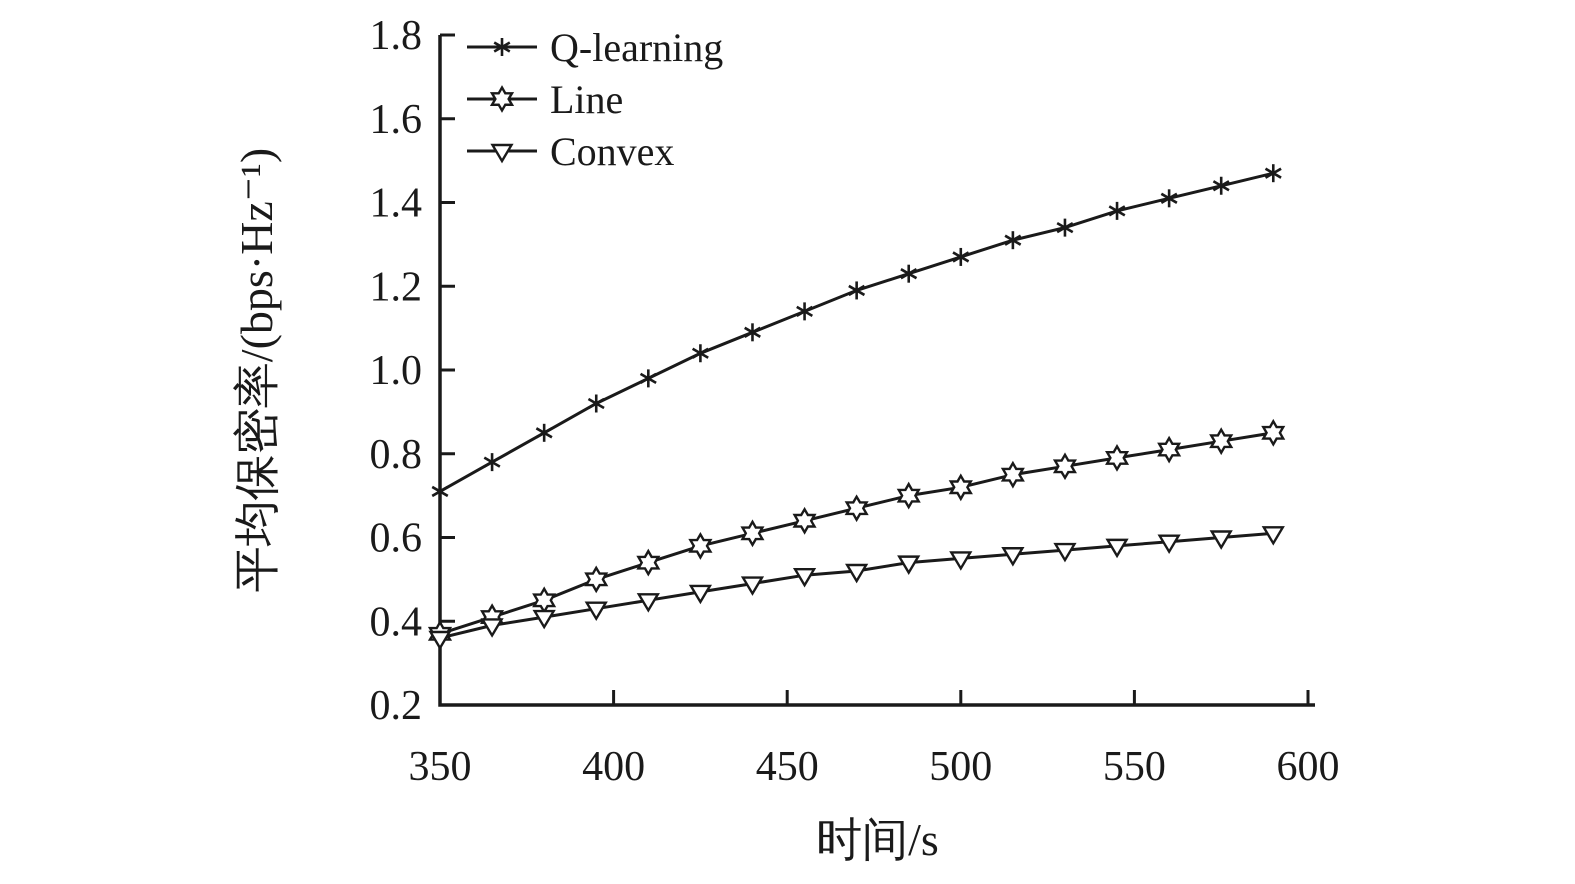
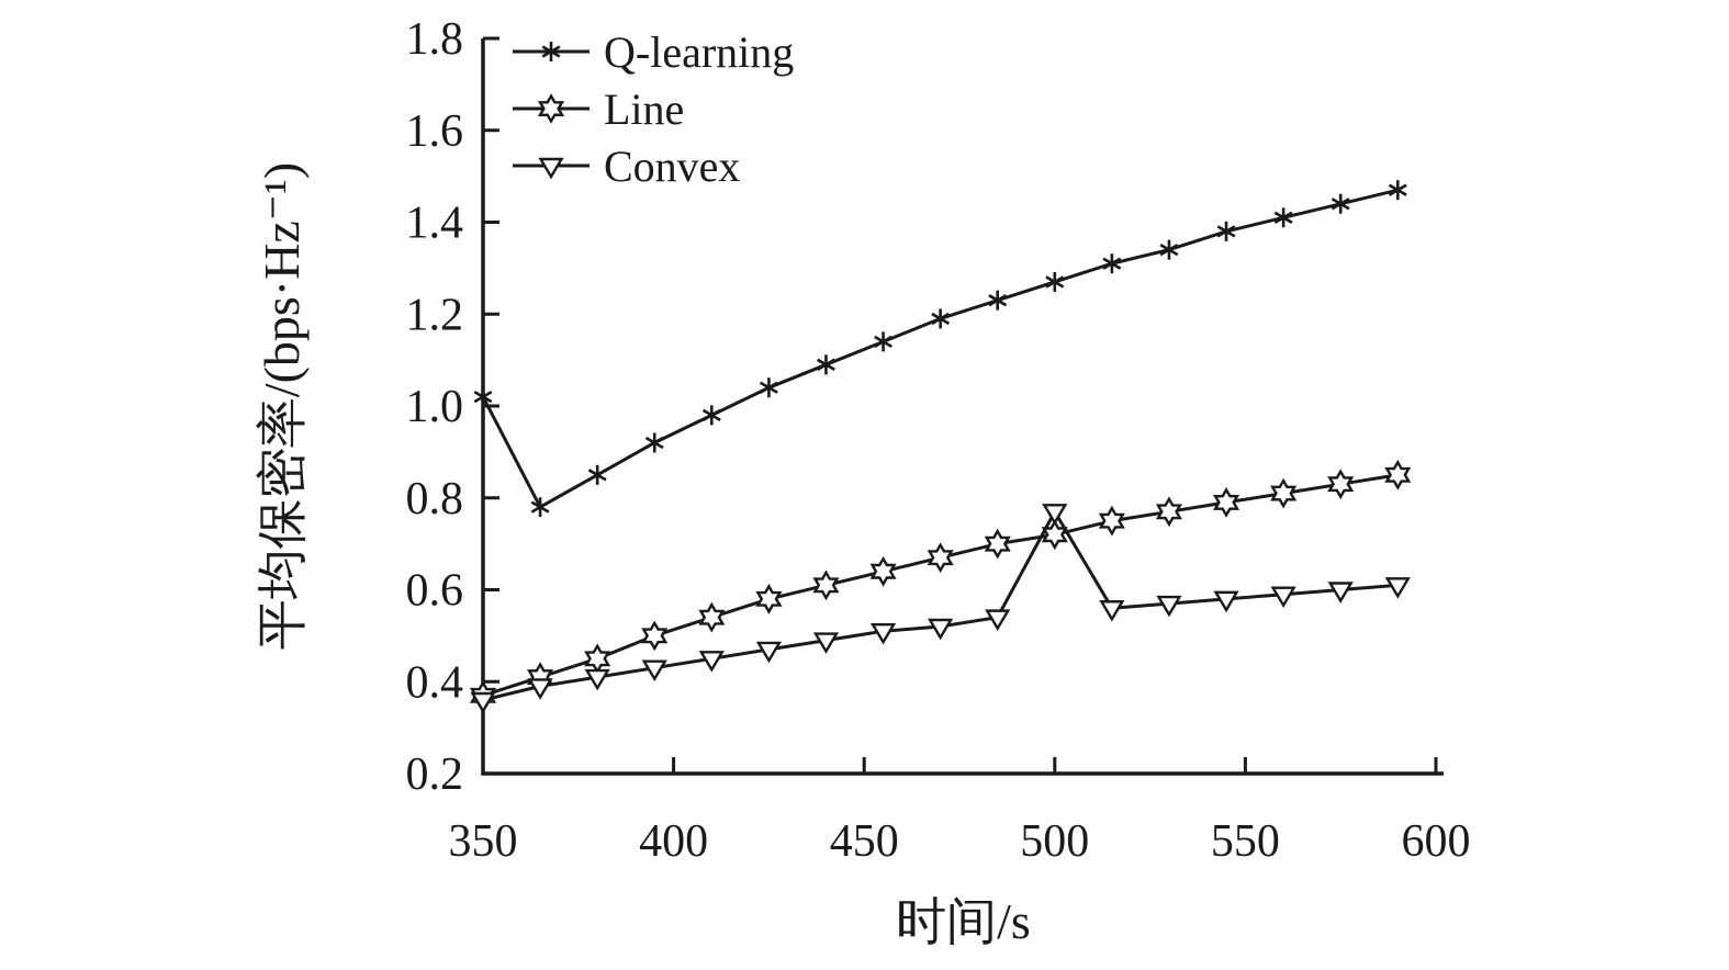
Q-learning/350: 0.71 -> 1.02
Convex/500: 0.55 -> 0.77
